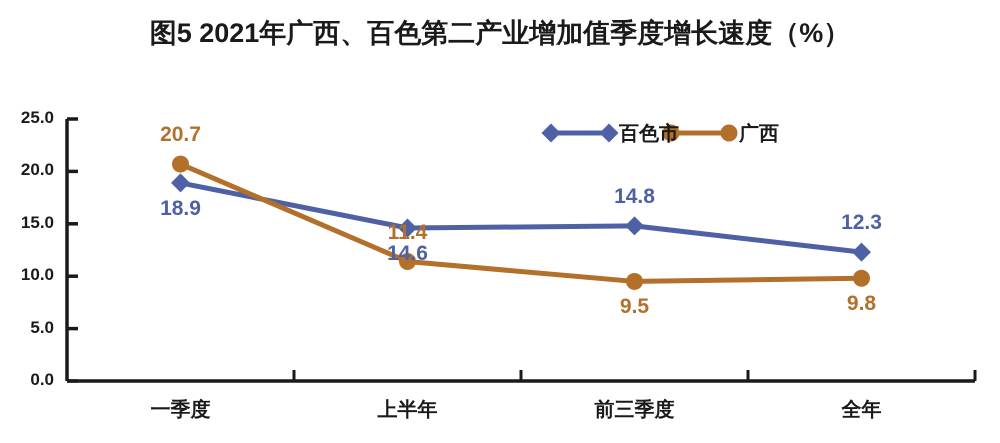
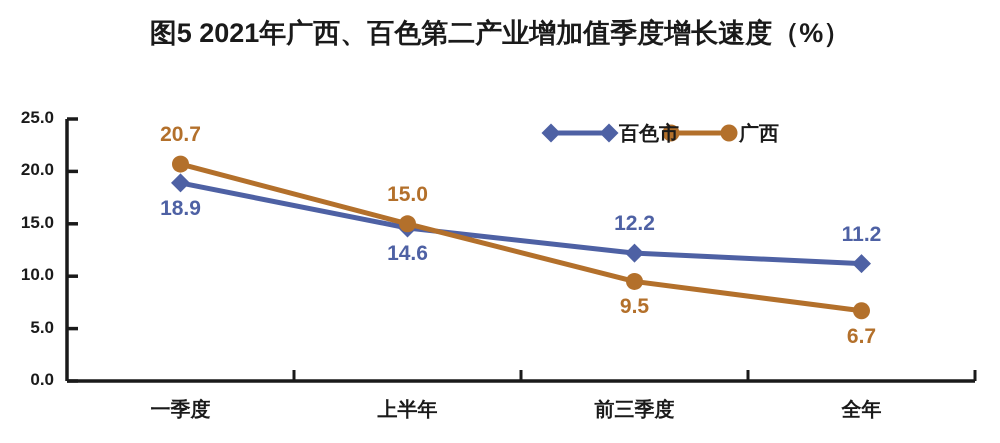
广西/上半年: 11.4 -> 15.0
百色市/前三季度: 14.8 -> 12.2
百色市/全年: 12.3 -> 11.2
广西/全年: 9.8 -> 6.7
